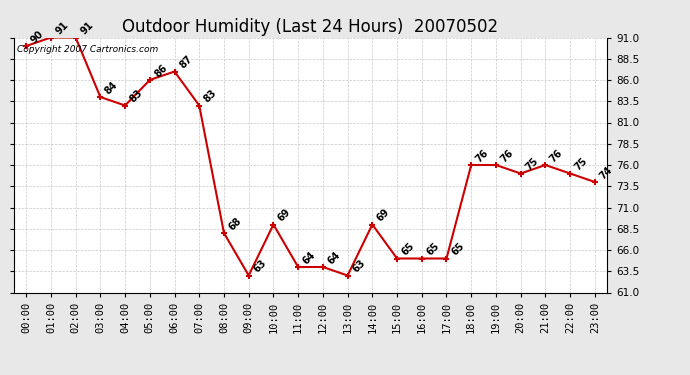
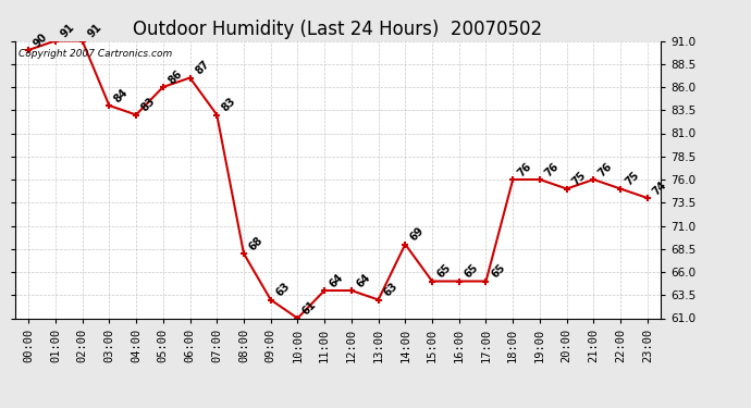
10:00: 69 -> 61
